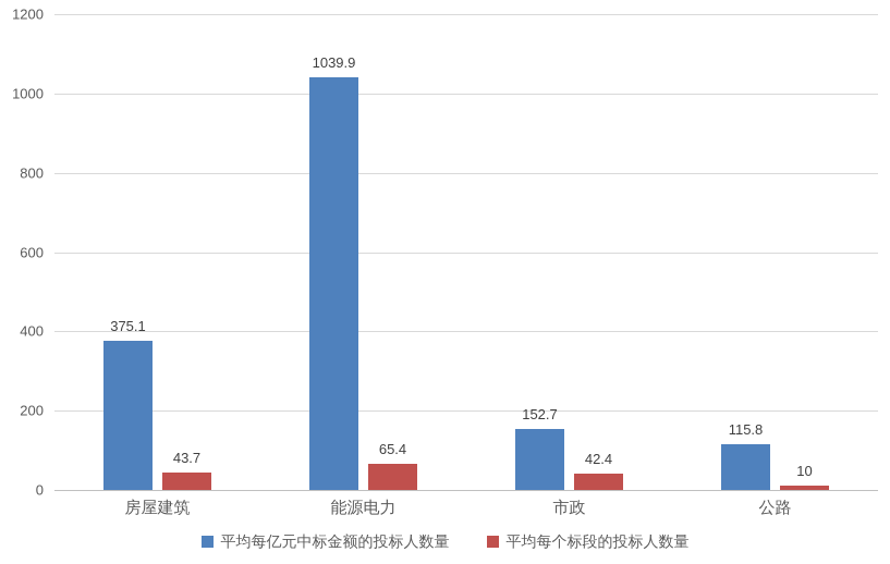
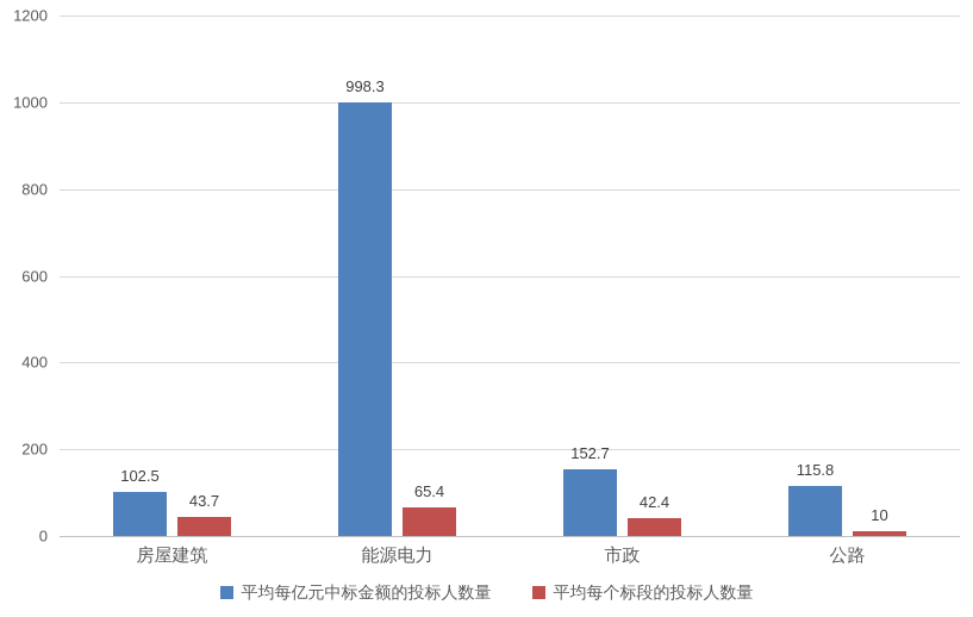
平均每亿元中标金额的投标人数量/房屋建筑: 375.1 -> 102.5
平均每亿元中标金额的投标人数量/能源电力: 1039.9 -> 998.3
